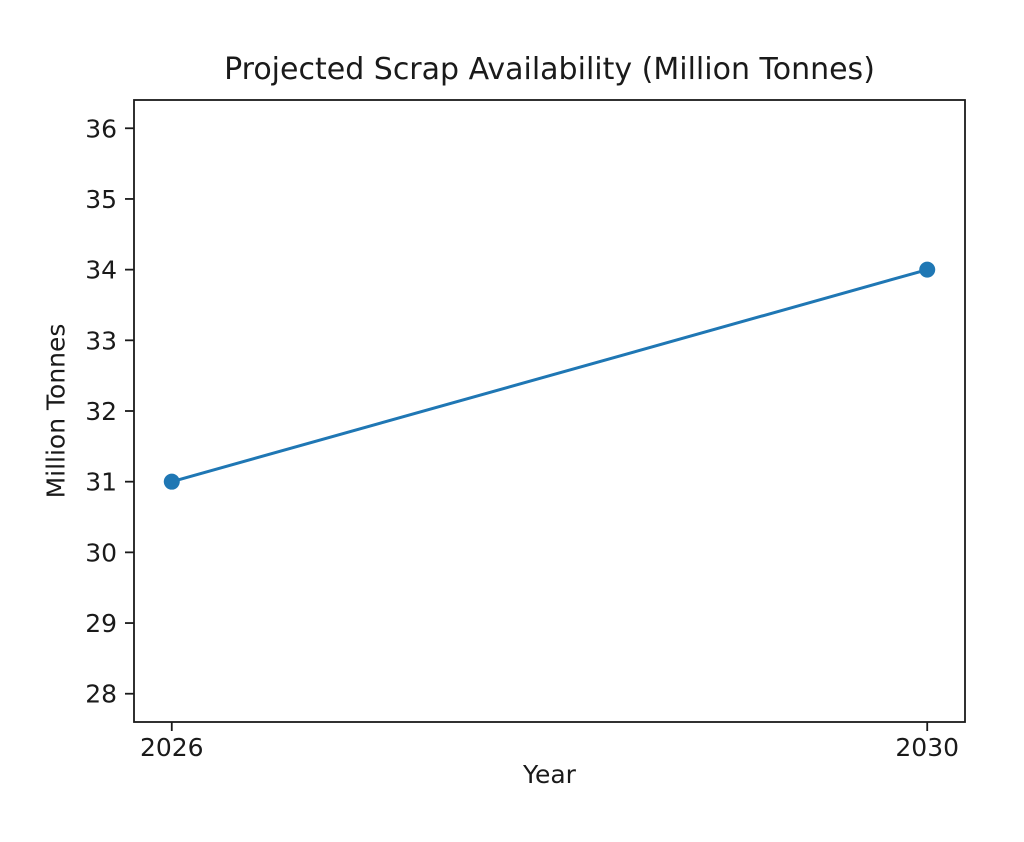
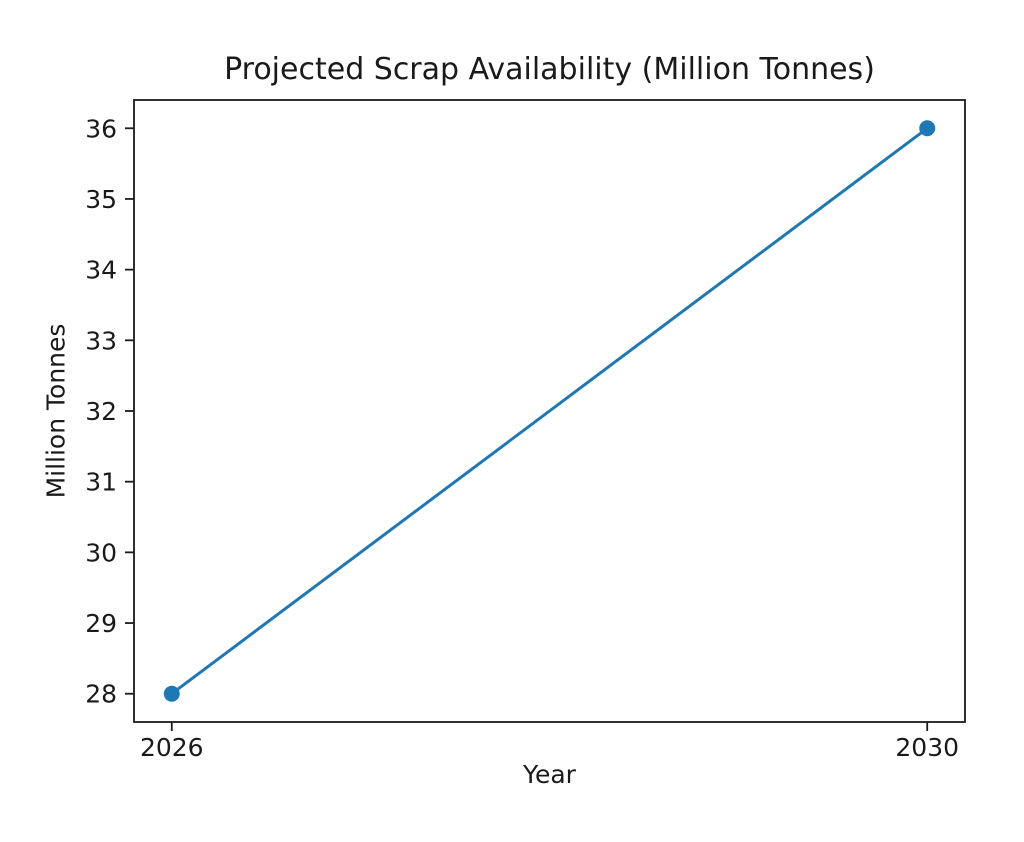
2026: 31 -> 28
2030: 34 -> 36
